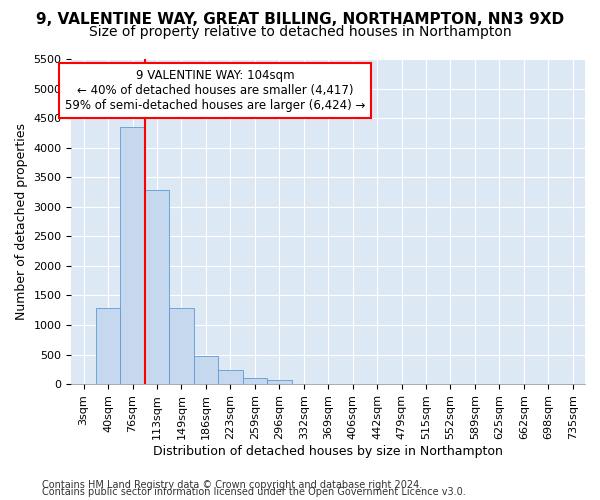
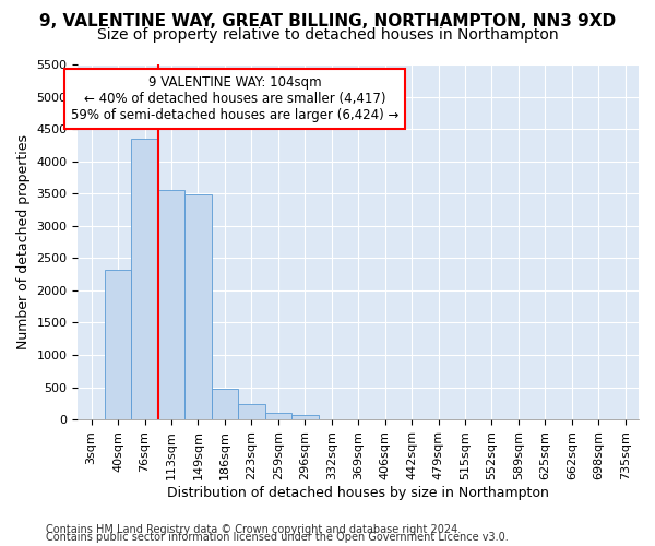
40sqm: 1280 -> 2320
113sqm: 3280 -> 3560
149sqm: 1290 -> 3480
